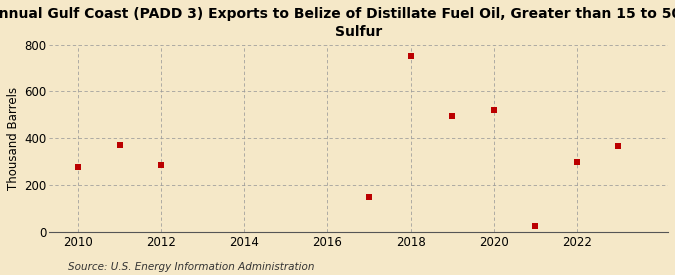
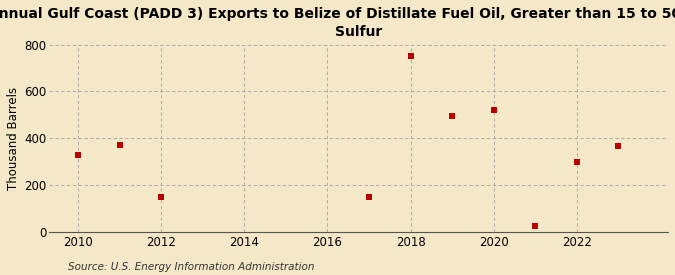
2010: 275 -> 330
2012: 285 -> 150
